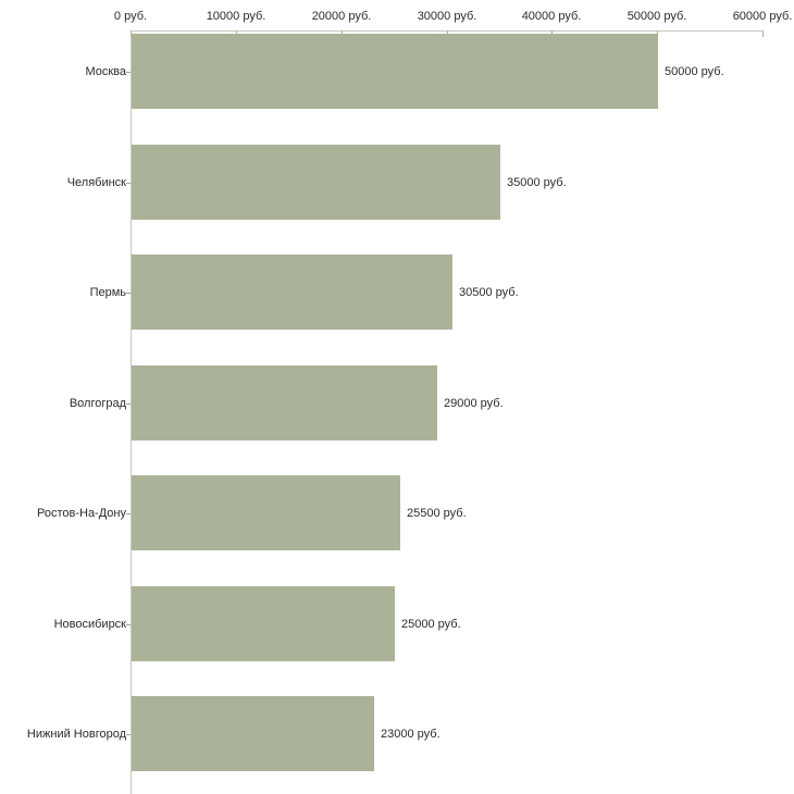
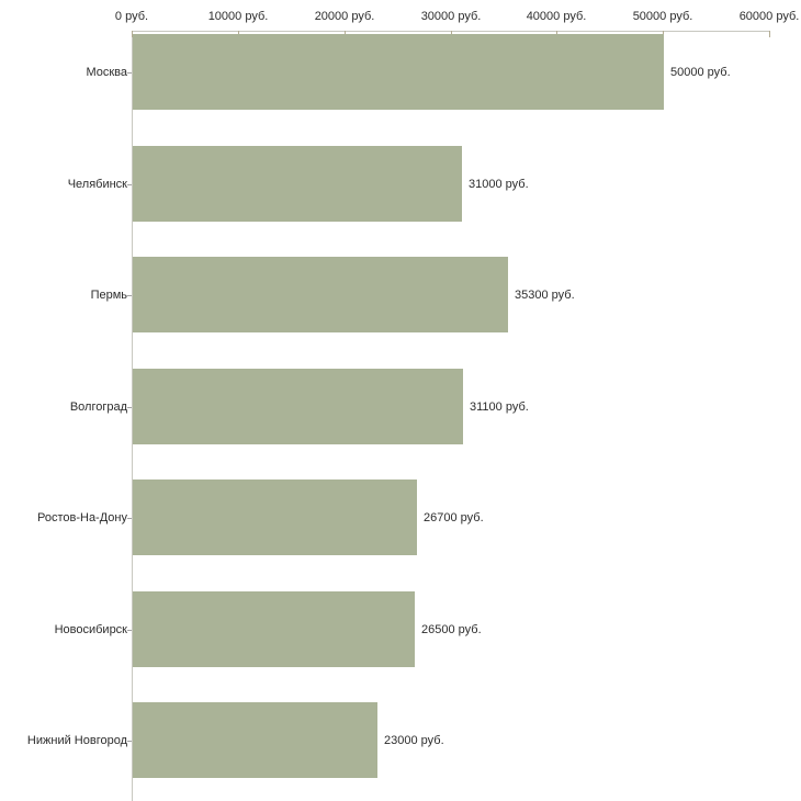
Челябинск: 35000 -> 31000
Пермь: 30500 -> 35300
Волгоград: 29000 -> 31100
Ростов-На-Дону: 25500 -> 26700
Новосибирск: 25000 -> 26500
